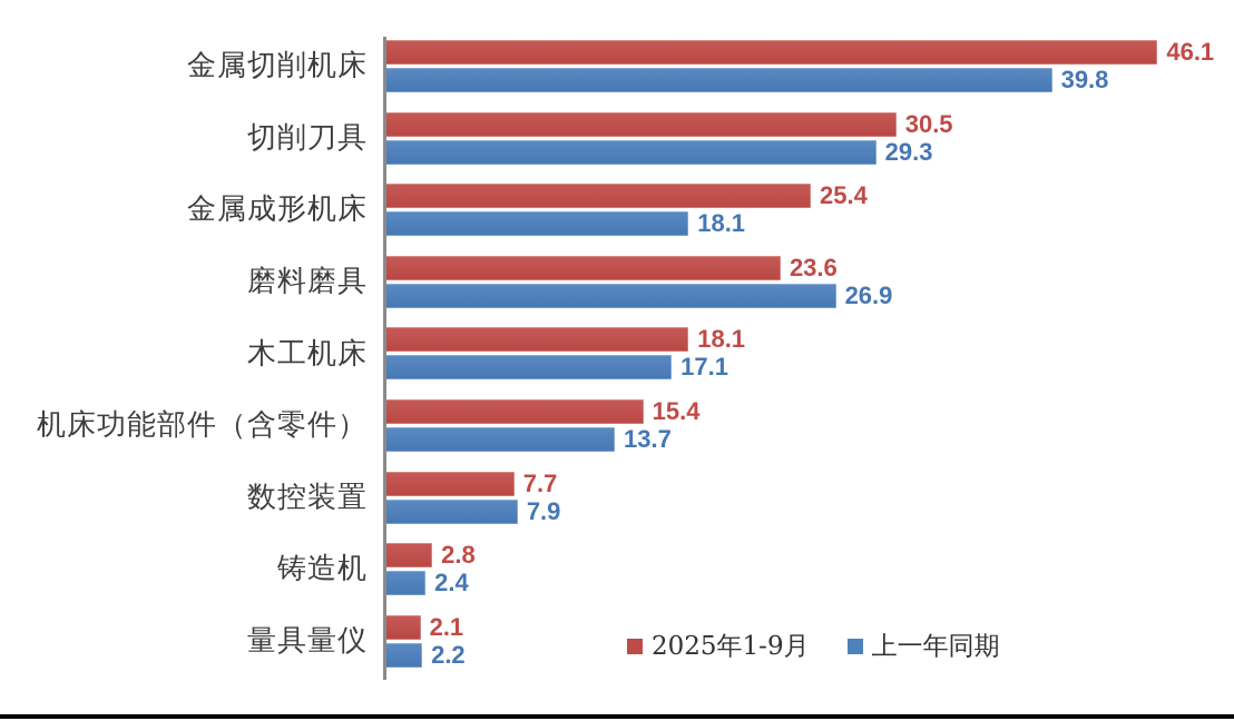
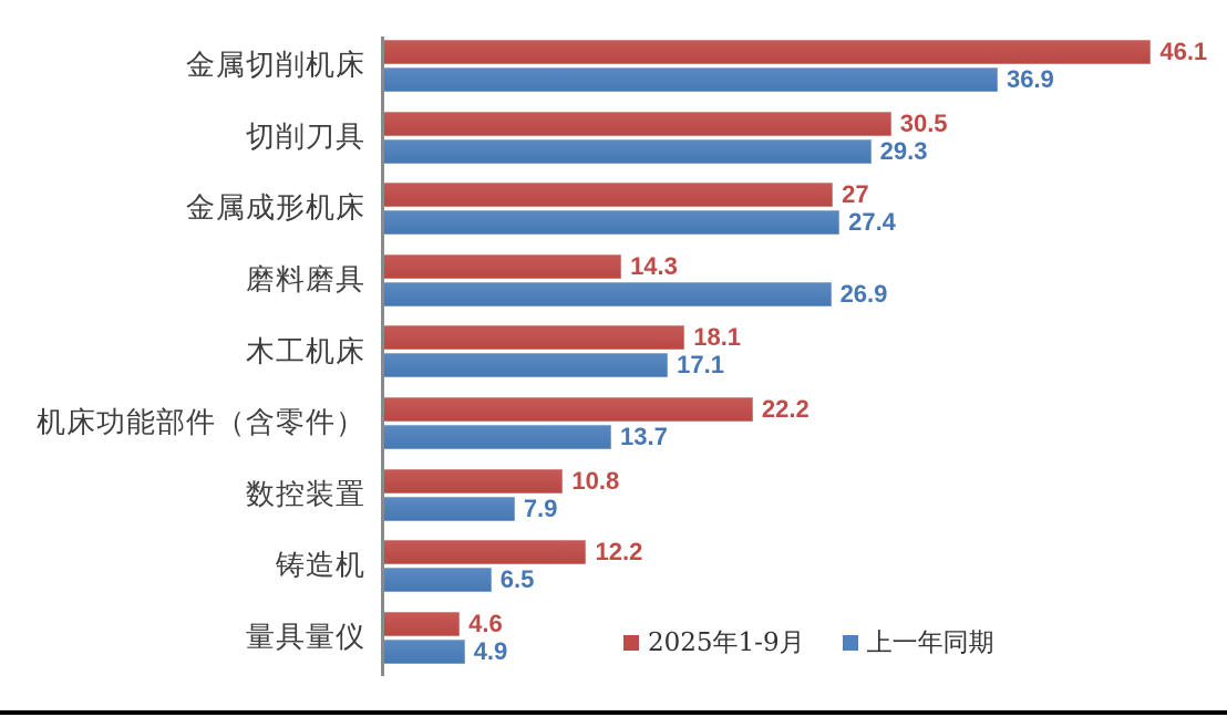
上一年同期/金属切削机床: 39.8 -> 36.9
2025年1-9月/金属成形机床: 25.4 -> 27
上一年同期/金属成形机床: 18.1 -> 27.4
2025年1-9月/磨料磨具: 23.6 -> 14.3
2025年1-9月/机床功能部件（含零件）: 15.4 -> 22.2
2025年1-9月/数控装置: 7.7 -> 10.8
2025年1-9月/铸造机: 2.8 -> 12.2
上一年同期/铸造机: 2.4 -> 6.5
2025年1-9月/量具量仪: 2.1 -> 4.6
上一年同期/量具量仪: 2.2 -> 4.9
